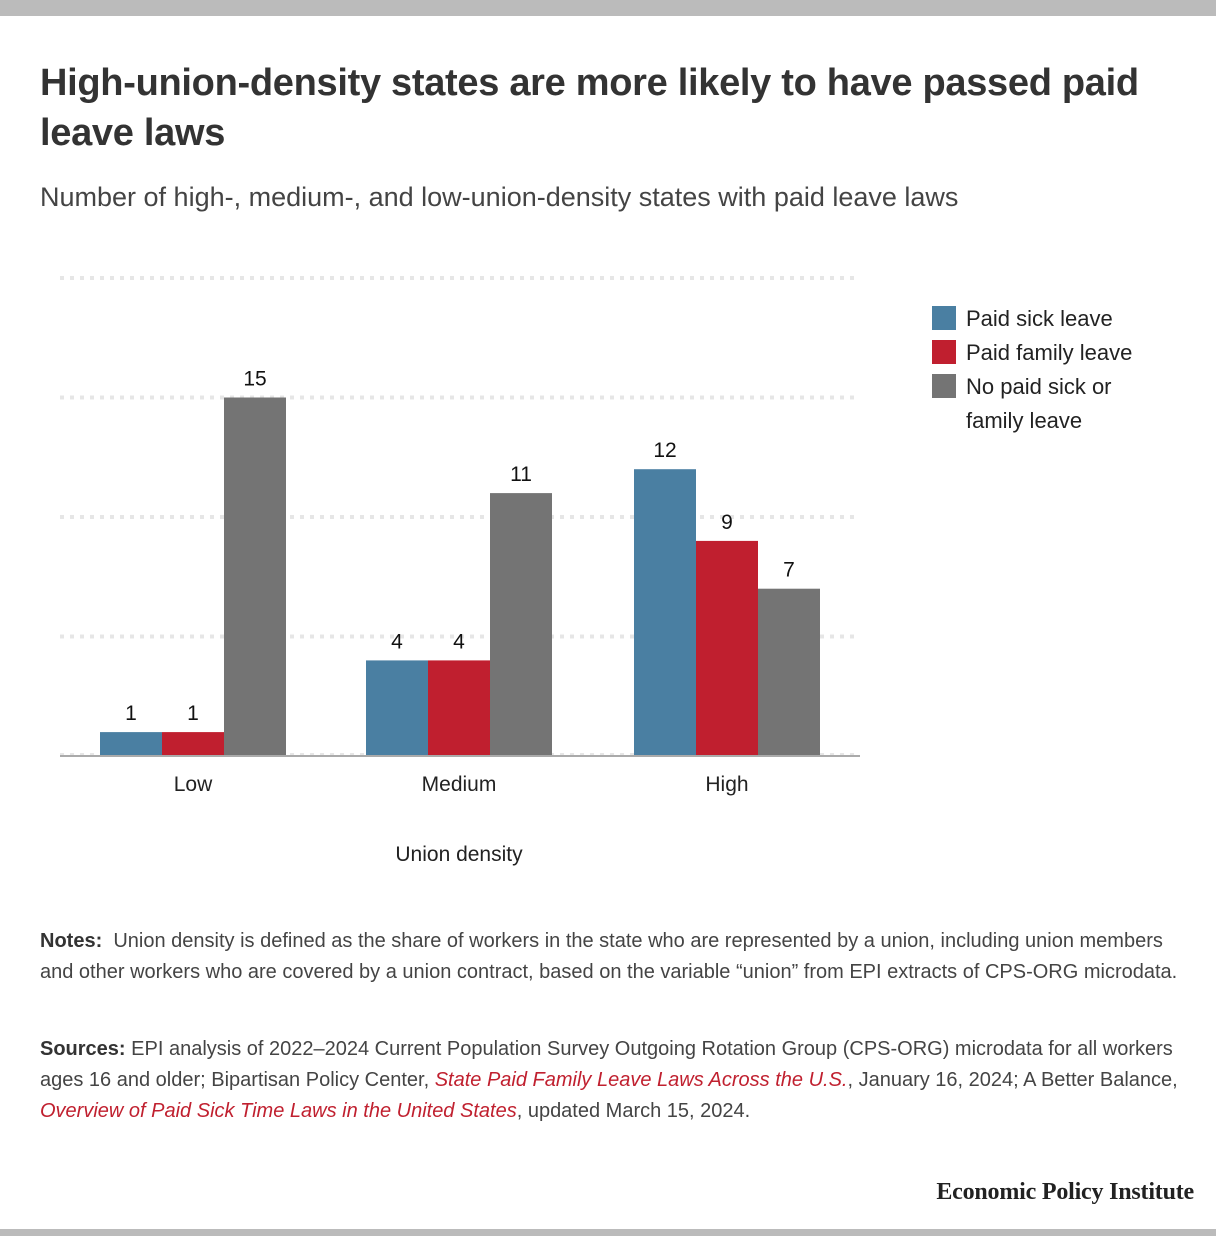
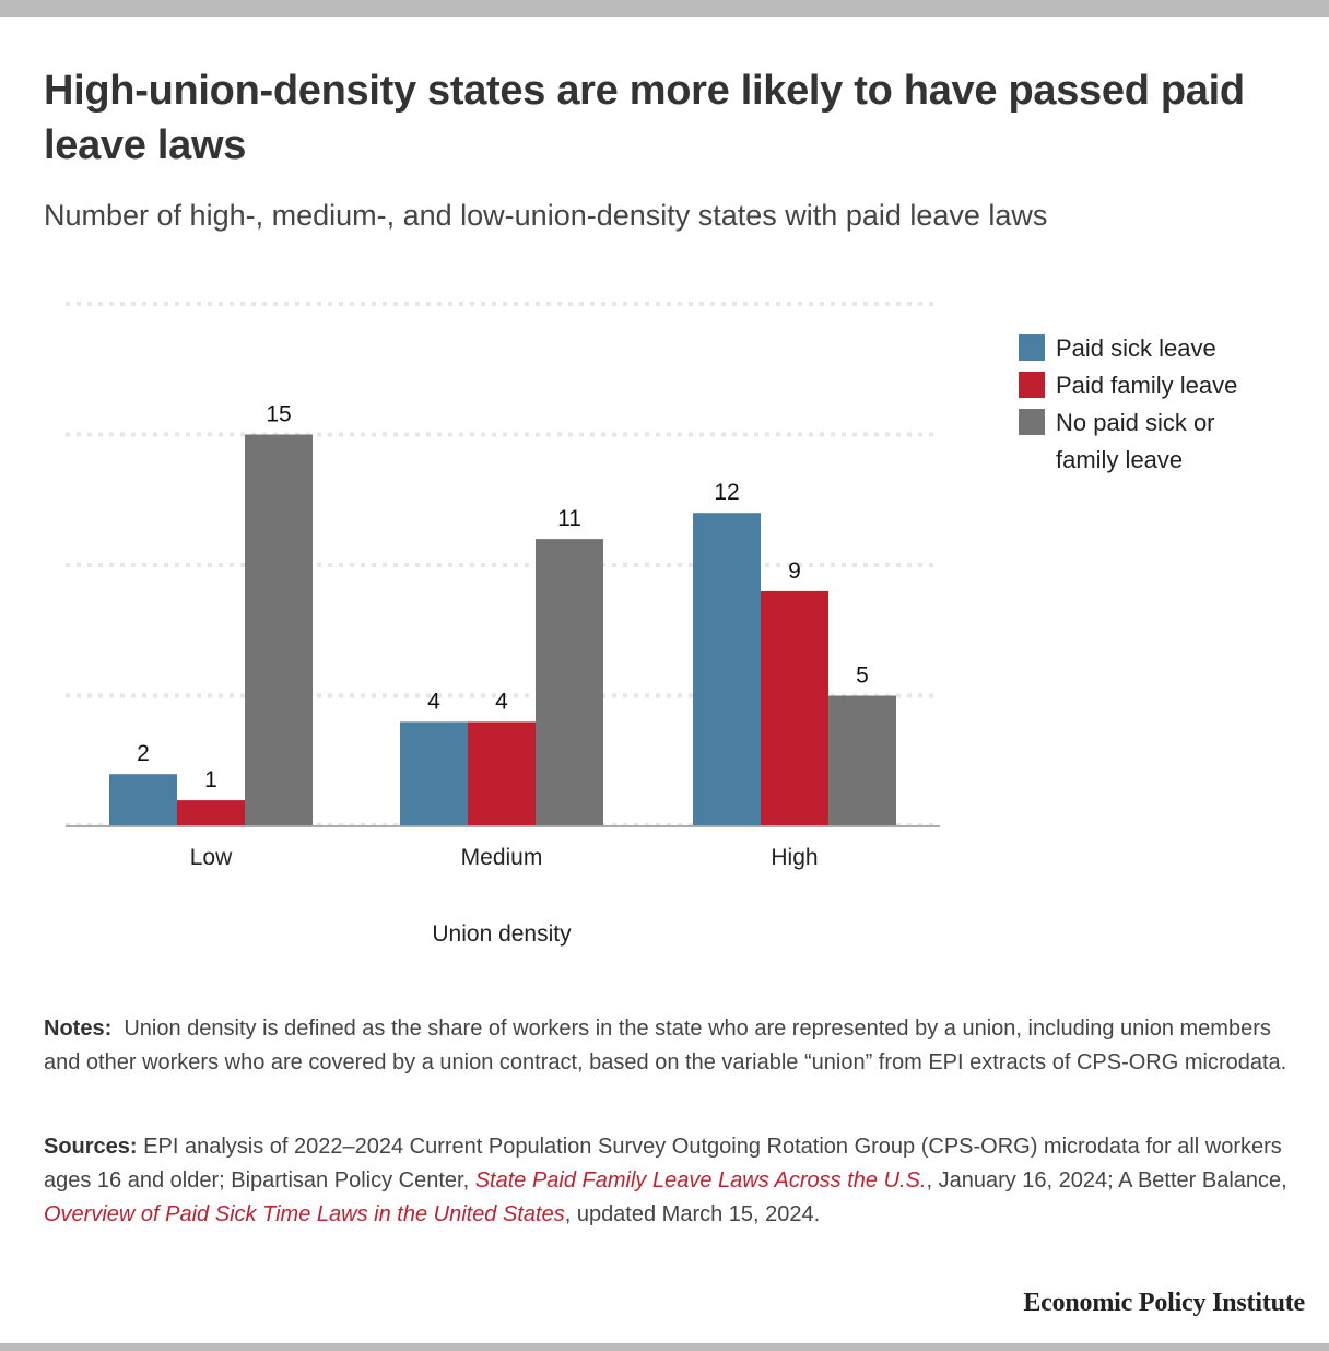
Paid sick leave/Low: 1 -> 2
No paid sick or family leave/High: 7 -> 5
